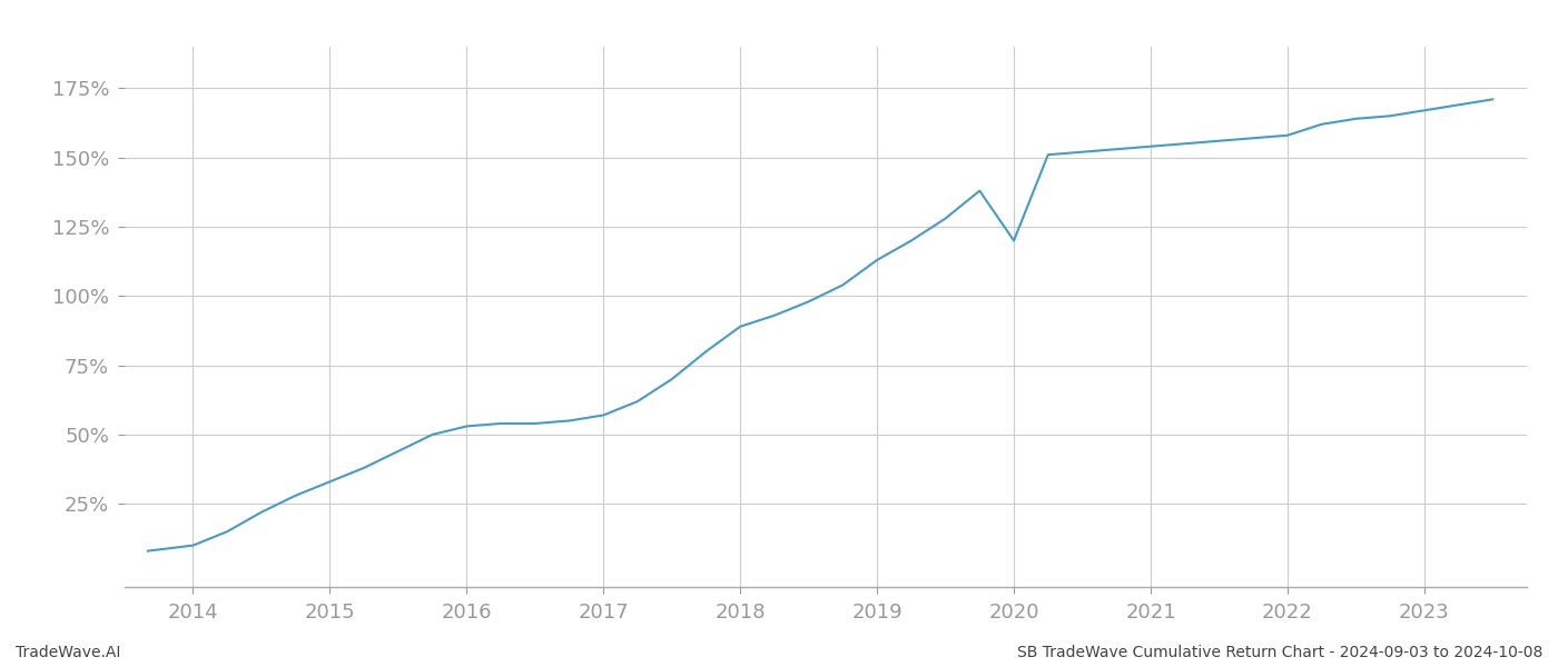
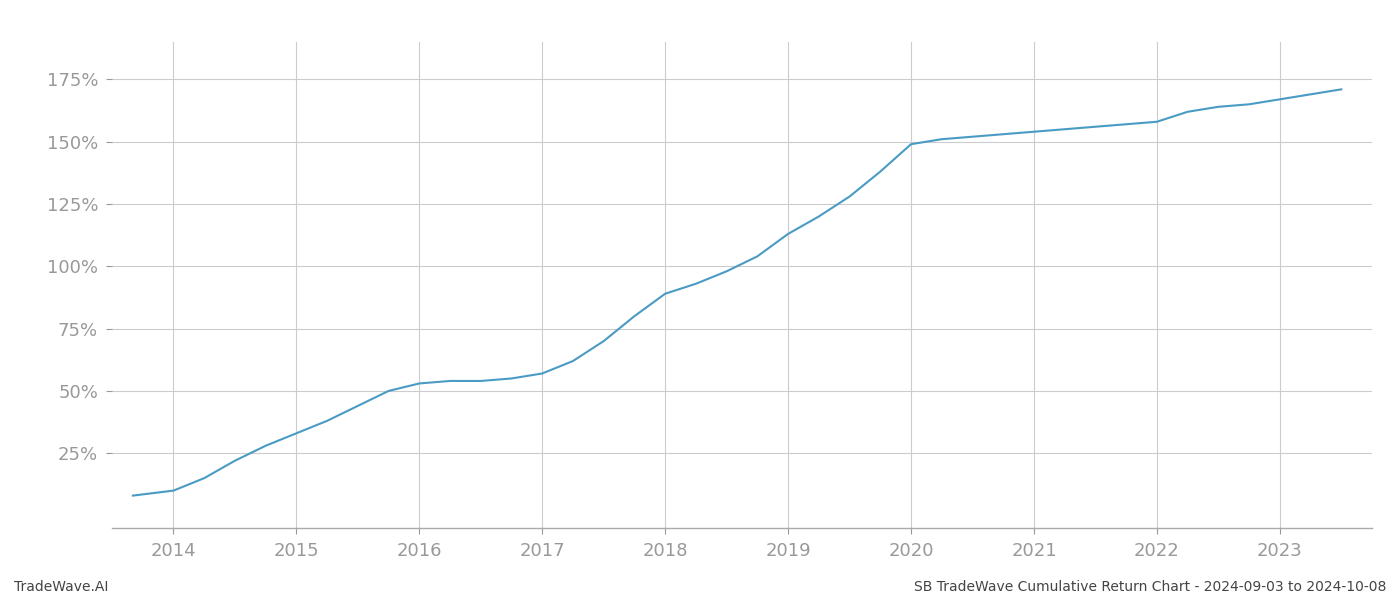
2020: 120% -> 149%
